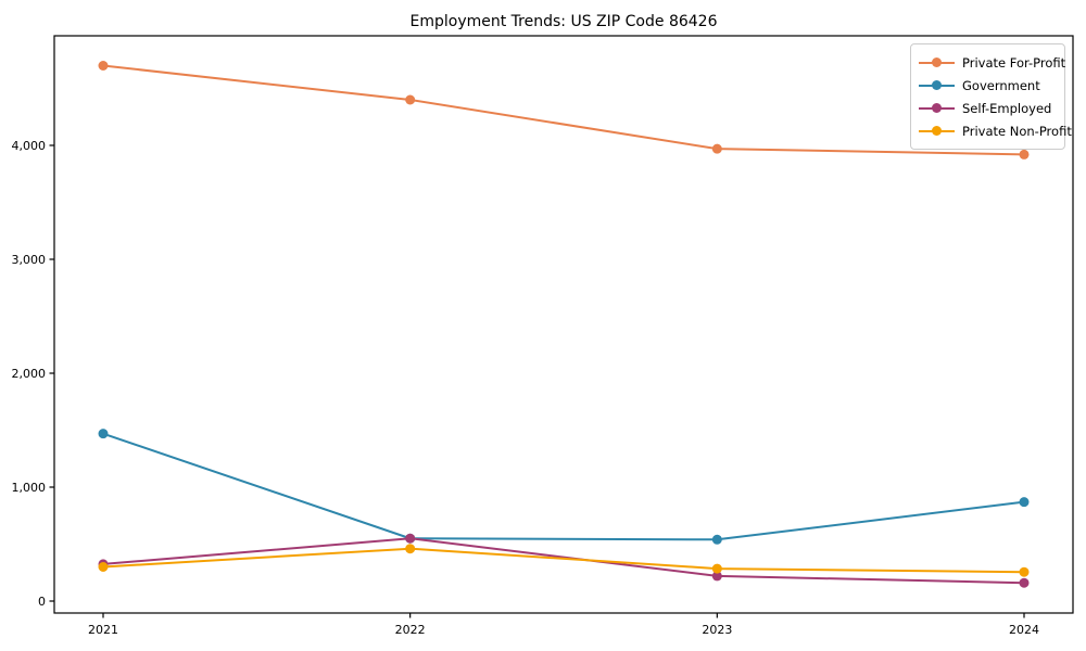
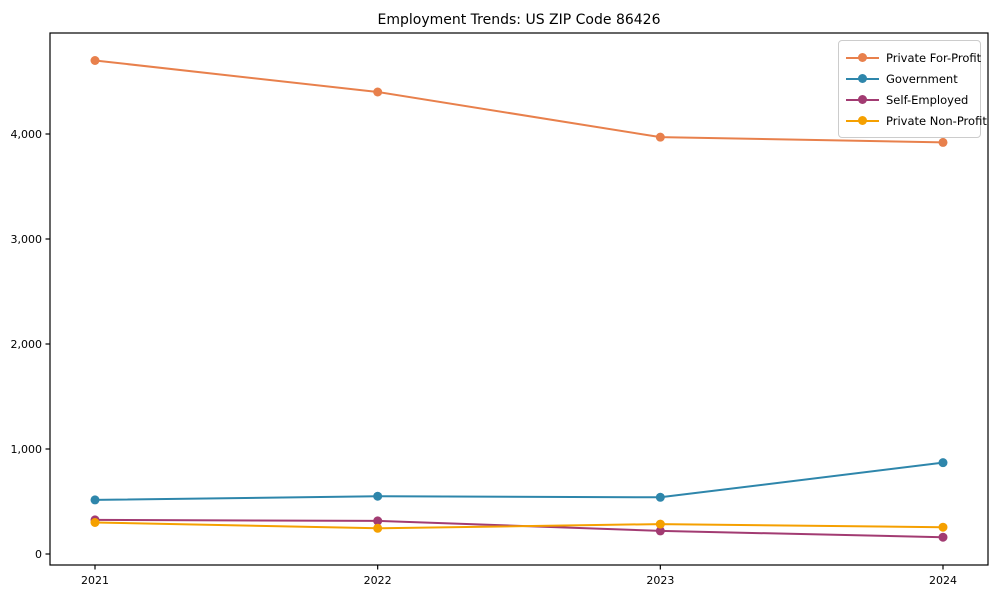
Government/2021: 1470 -> 520
Self-Employed/2022: 550 -> 320
Private Non-Profit/2022: 460 -> 240
